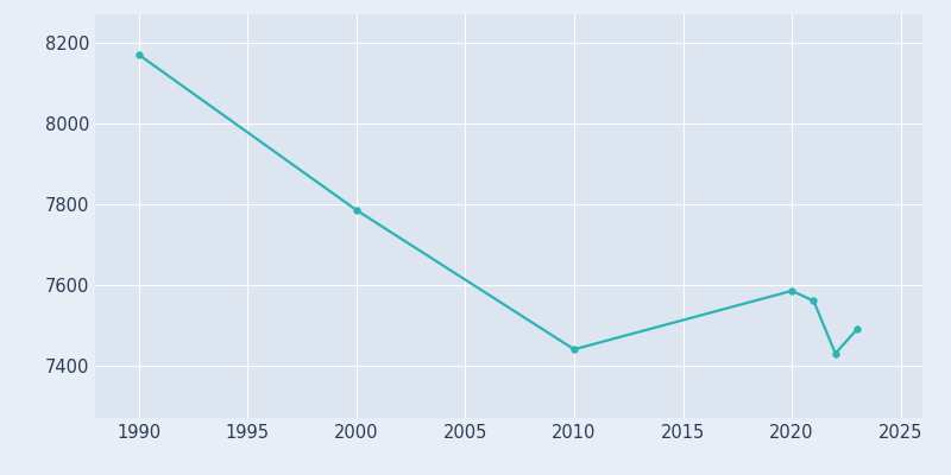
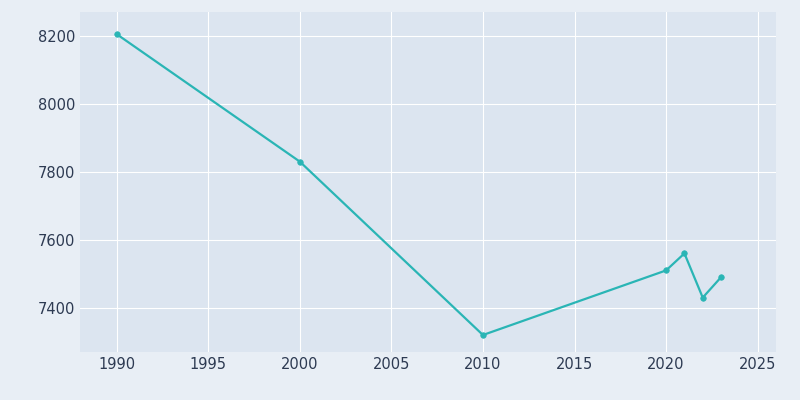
1990: 8170 -> 8205
2000: 7785 -> 7830
2010: 7440 -> 7320
2020: 7585 -> 7510
